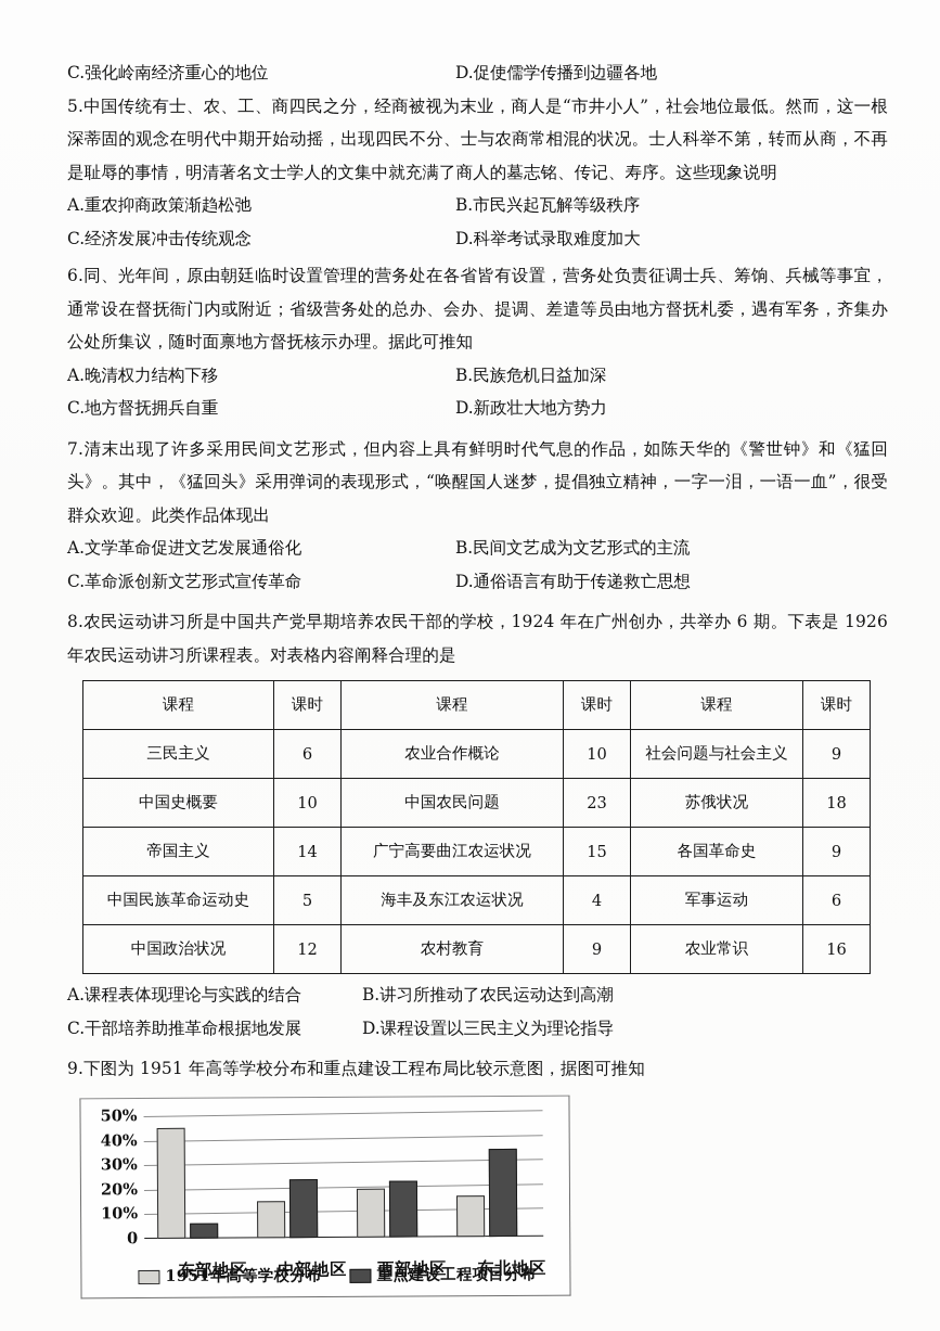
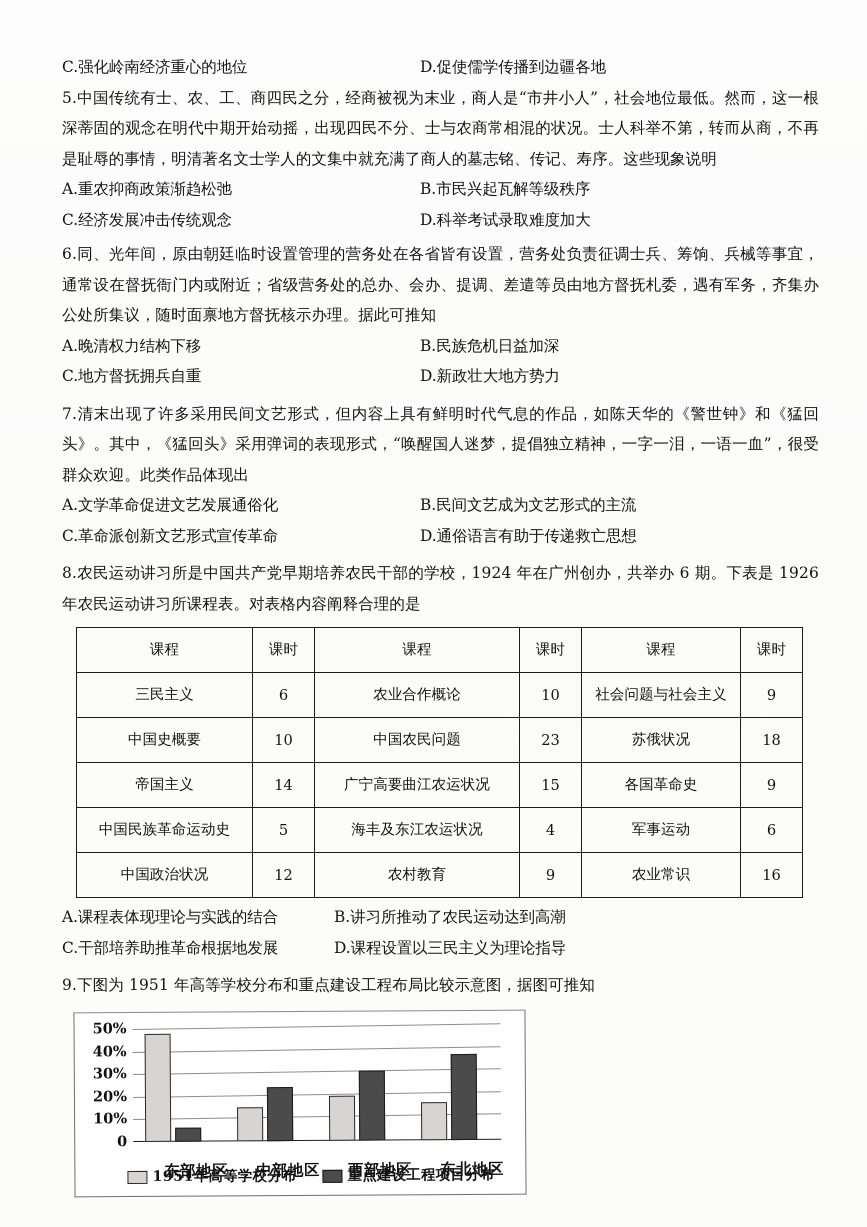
1951年高等学校分布/东部地区: 45% -> 48%
重点建设工程项目分布/西部地区: 23% -> 31%
重点建设工程项目分布/东北地区: 36% -> 38%
